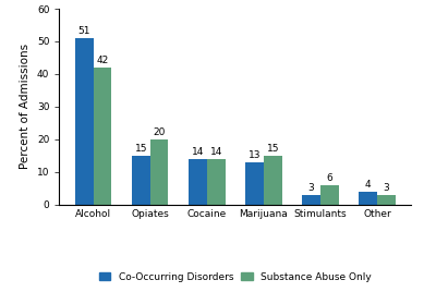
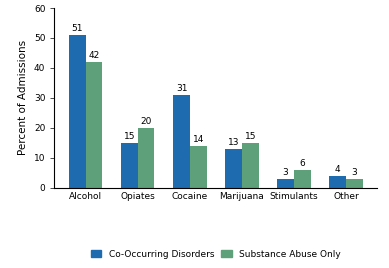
Co-Occurring Disorders/Cocaine: 14 -> 31
